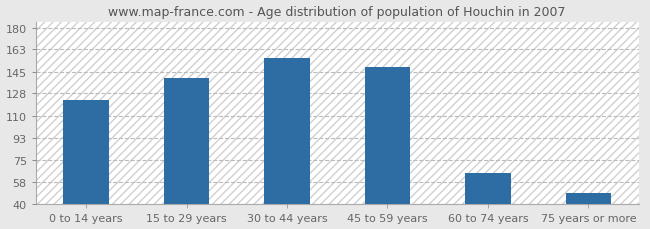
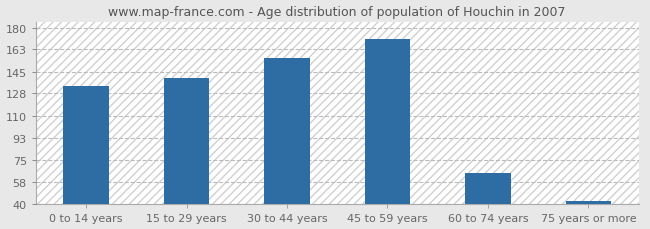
0 to 14 years: 123 -> 134
45 to 59 years: 149 -> 171
75 years or more: 49 -> 43
